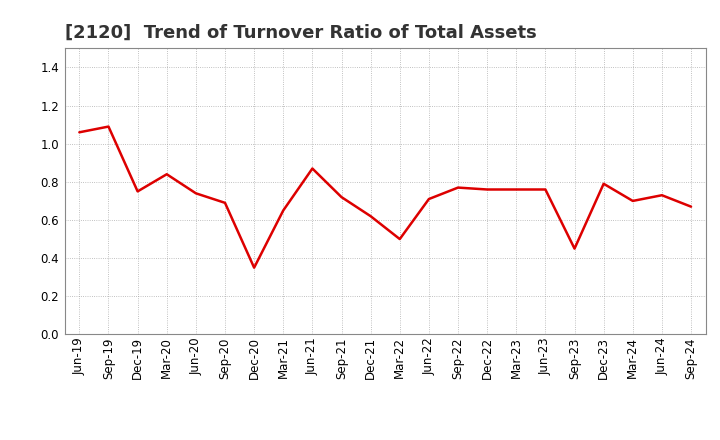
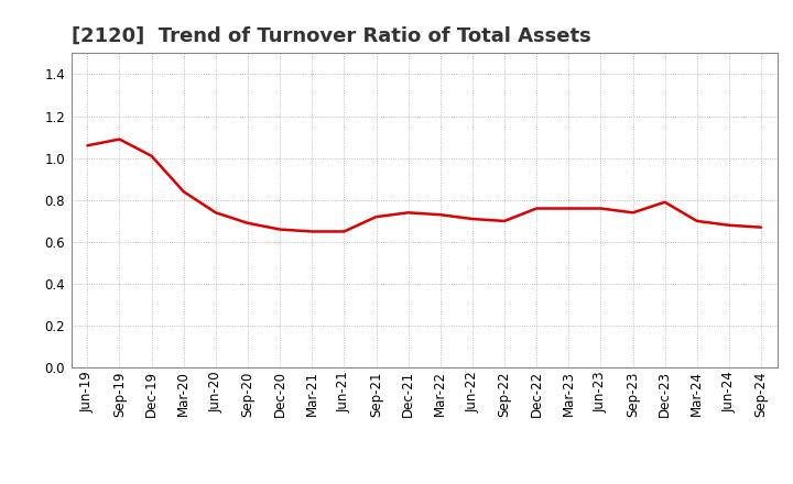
Dec-19: 0.75 -> 1.01
Dec-20: 0.35 -> 0.66
Jun-21: 0.87 -> 0.65
Dec-21: 0.62 -> 0.74
Mar-22: 0.50 -> 0.73
Sep-22: 0.77 -> 0.70
Sep-23: 0.45 -> 0.74
Jun-24: 0.73 -> 0.68
